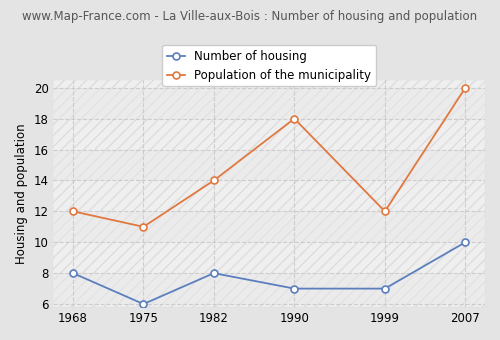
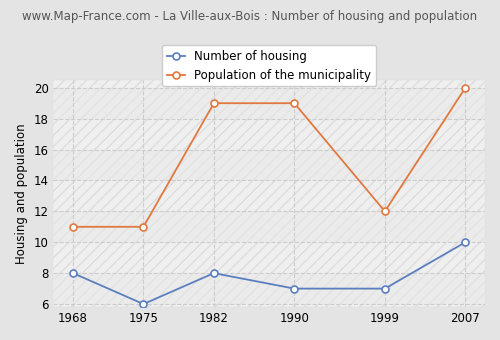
Population of the municipality/1968: 12 -> 11
Population of the municipality/1982: 14 -> 19
Population of the municipality/1990: 18 -> 19
